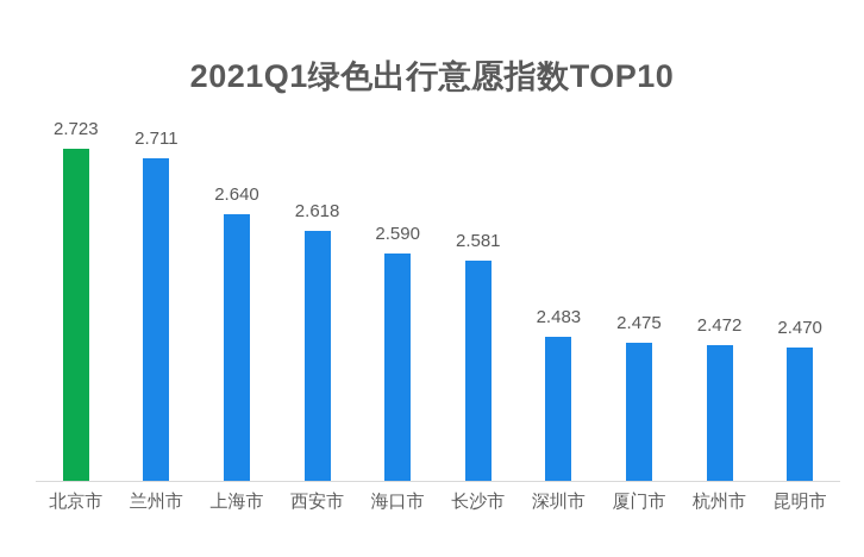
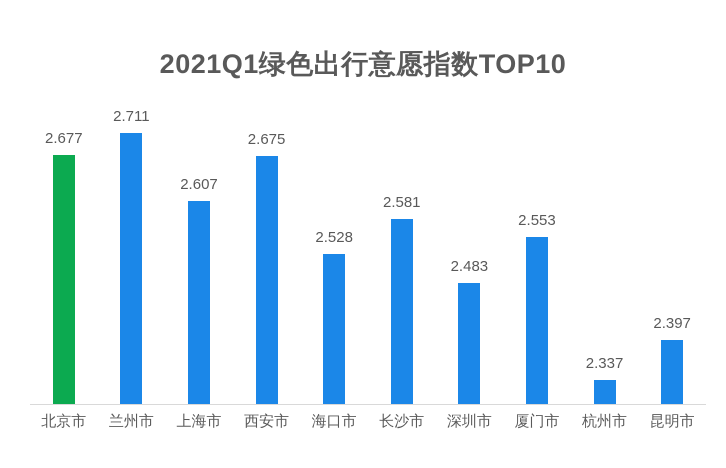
北京市: 2.723 -> 2.677
上海市: 2.640 -> 2.607
西安市: 2.618 -> 2.675
海口市: 2.590 -> 2.528
厦门市: 2.475 -> 2.553
杭州市: 2.472 -> 2.337
昆明市: 2.470 -> 2.397
